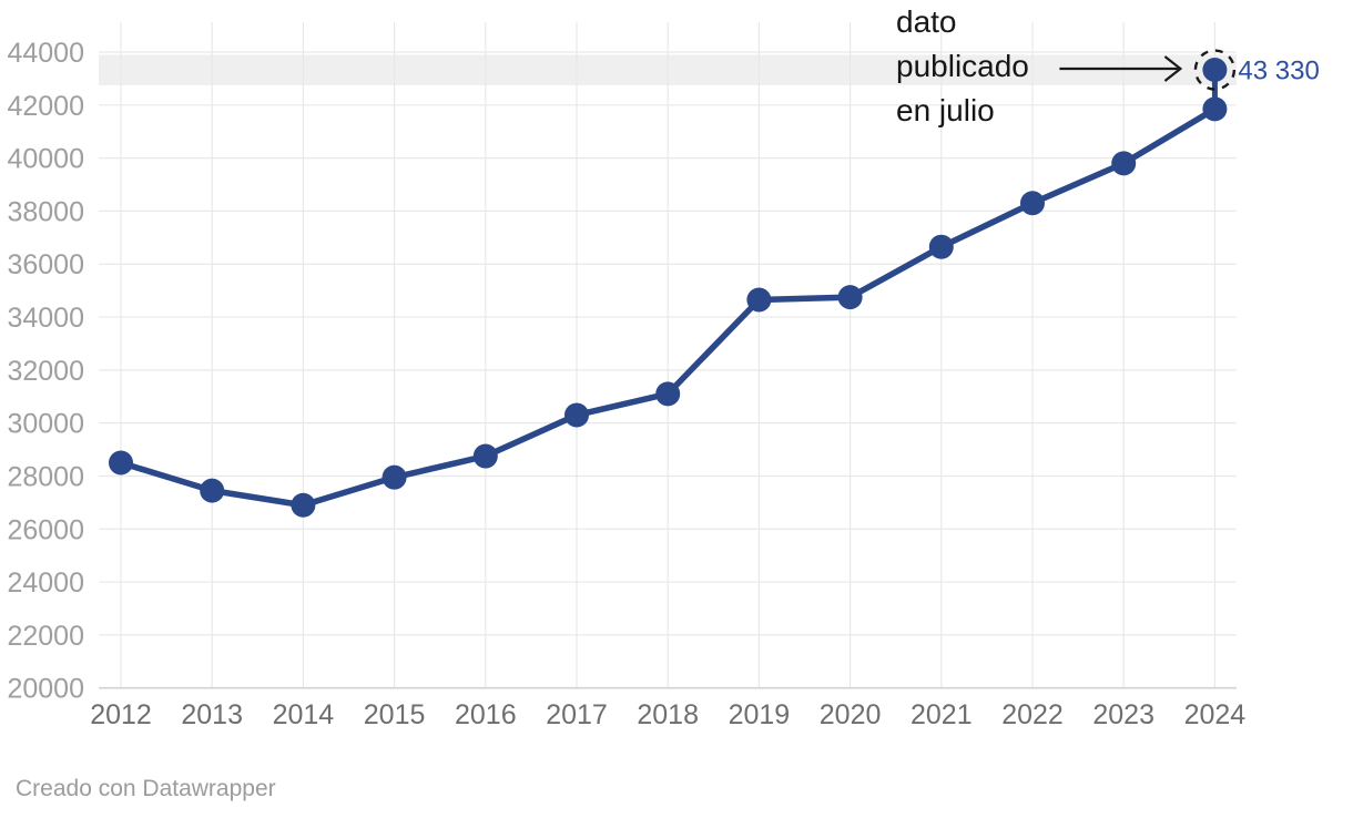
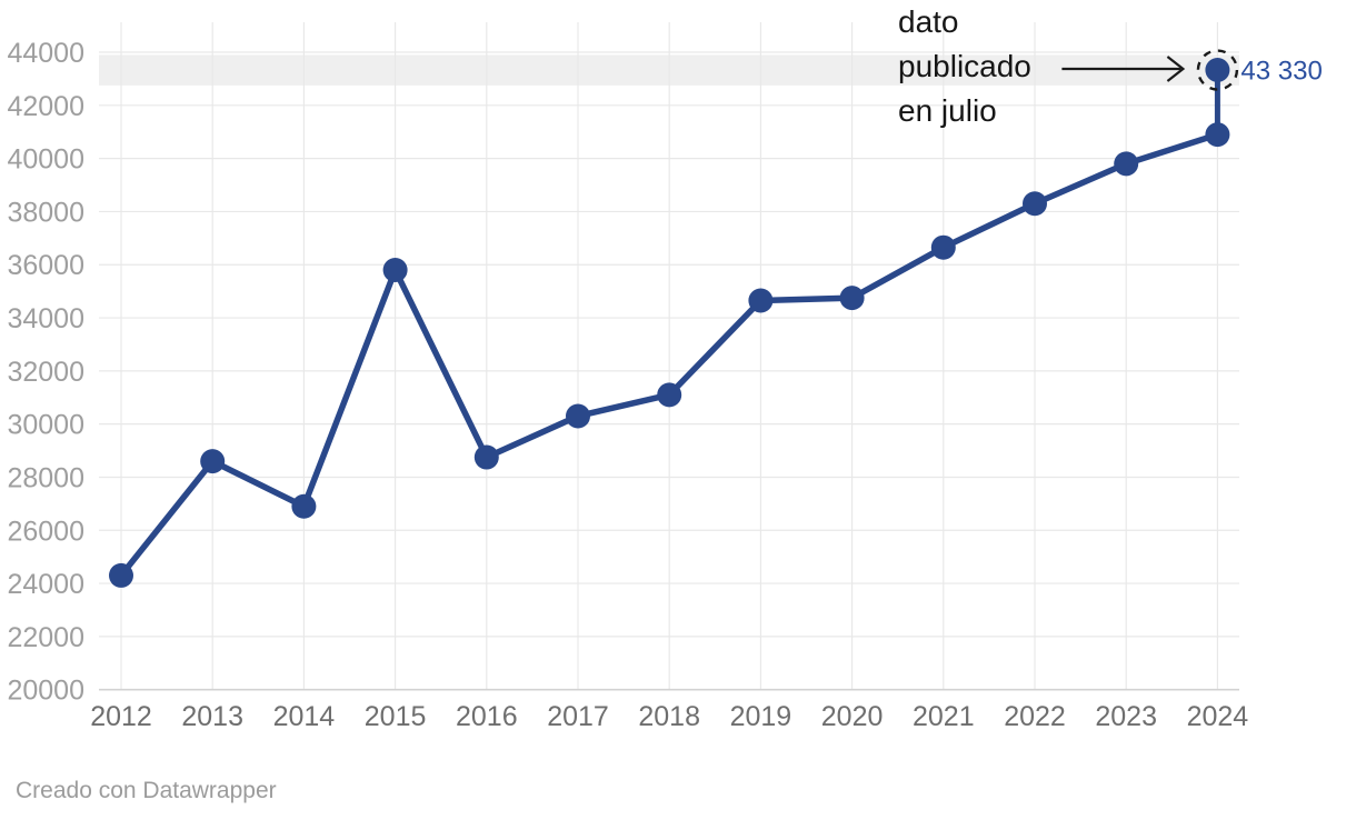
2012: 28500 -> 24300
2013: 27400 -> 28600
2015: 28000 -> 35800
2024: 41800 -> 40900
